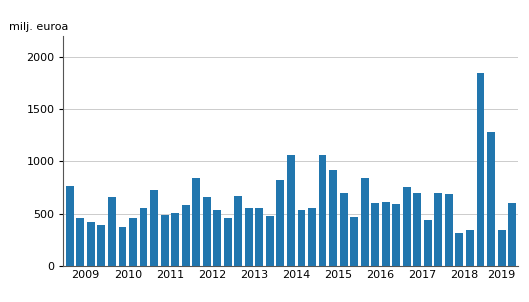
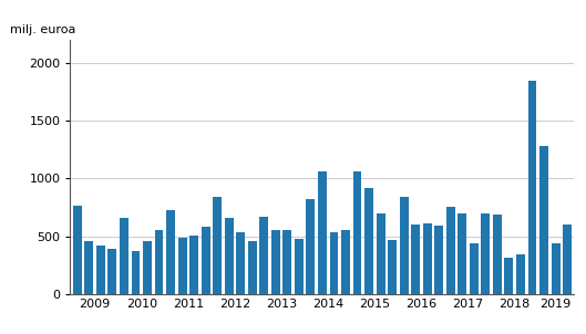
2019: 340 -> 440
